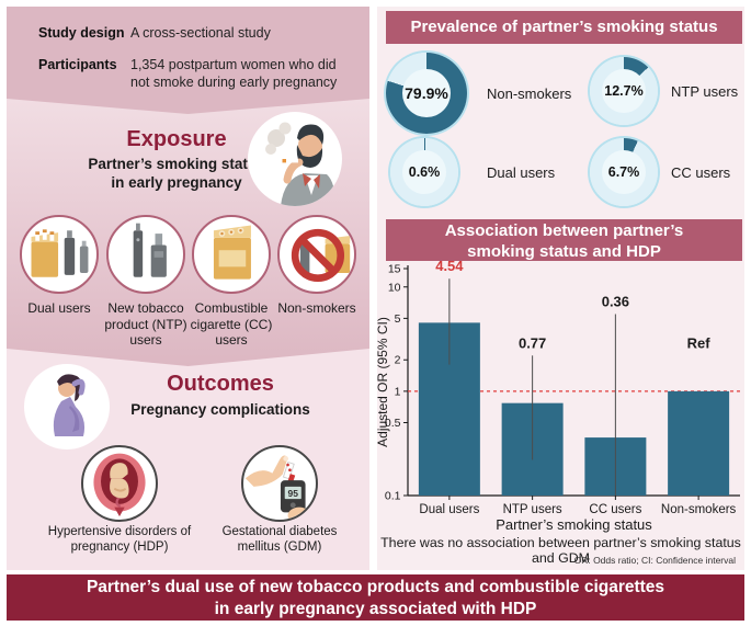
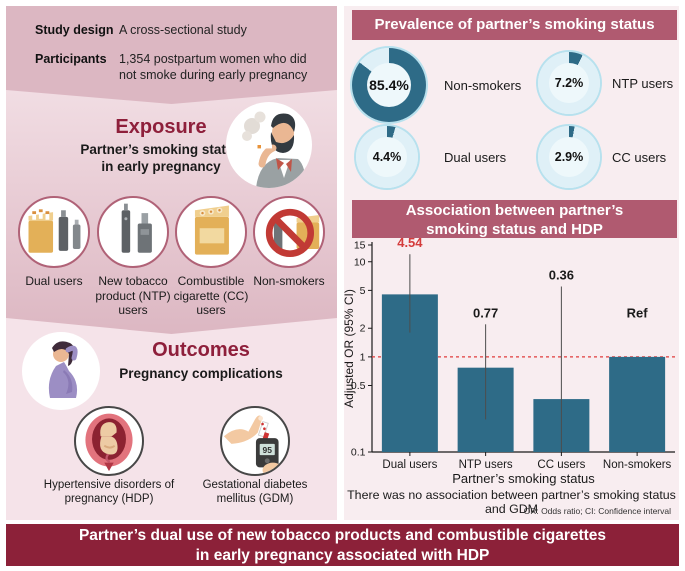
Prevalence of partner’s smoking status/Non-smokers: 79.9% -> 85.4%
Prevalence of partner’s smoking status/NTP users: 12.7% -> 7.2%
Prevalence of partner’s smoking status/Dual users: 0.6% -> 4.4%
Prevalence of partner’s smoking status/CC users: 6.7% -> 2.9%
